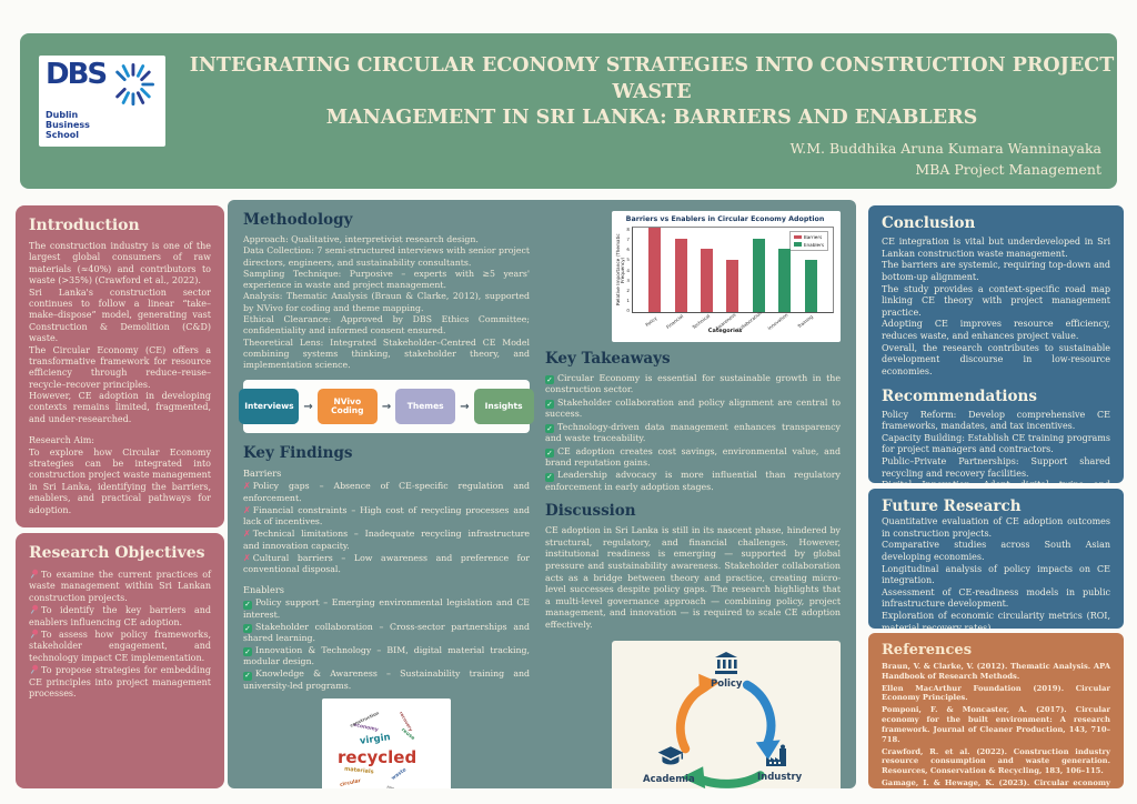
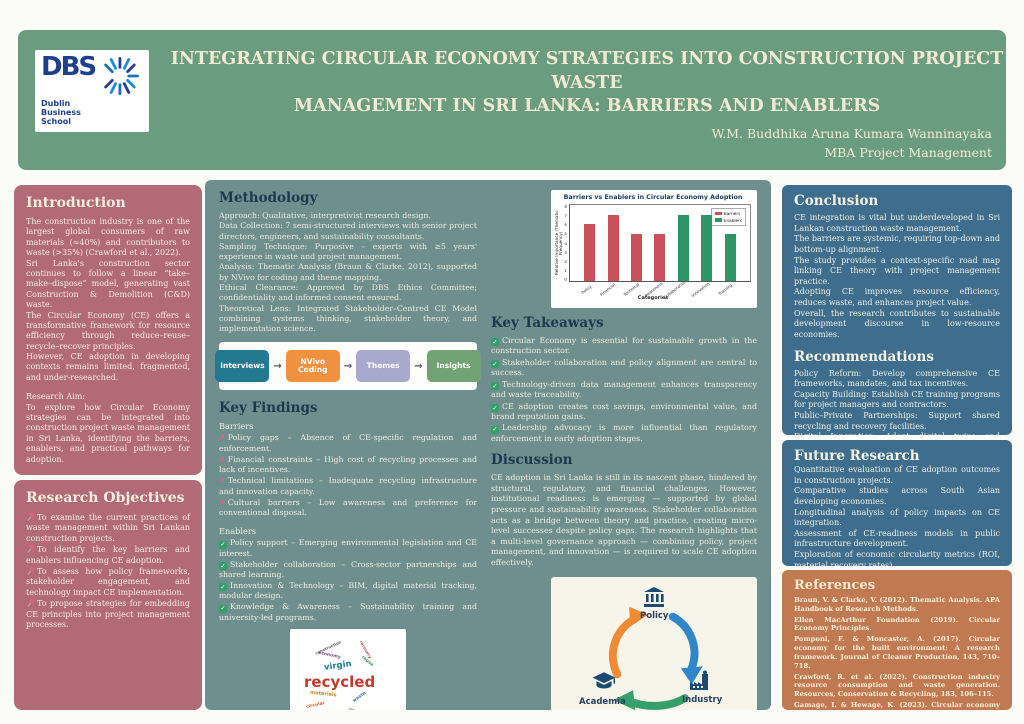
Barriers/Policy: 8 -> 6
Barriers/Technical: 6 -> 5
Enablers/Innovation: 6 -> 7
